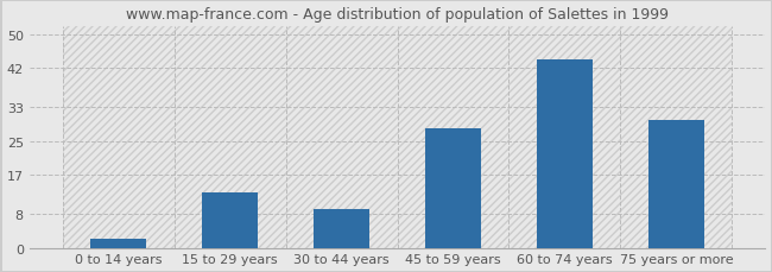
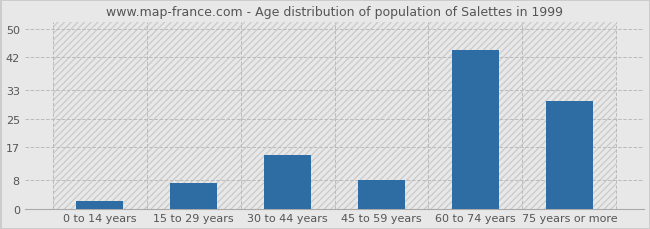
15 to 29 years: 13 -> 7
30 to 44 years: 9 -> 15
45 to 59 years: 28 -> 8
